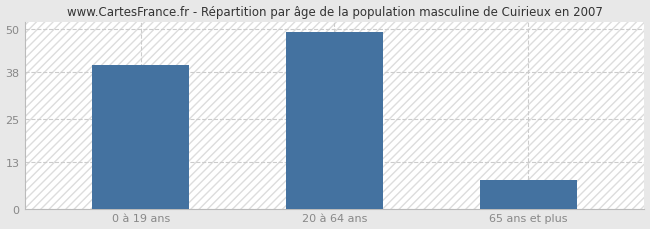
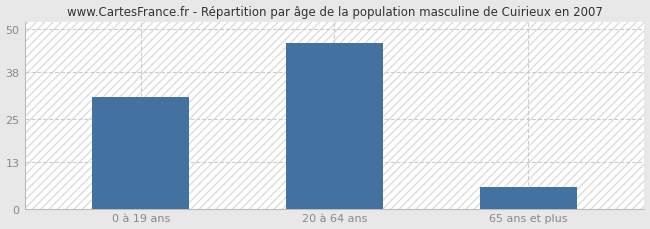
0 à 19 ans: 40 -> 31
20 à 64 ans: 49 -> 46
65 ans et plus: 8 -> 6
